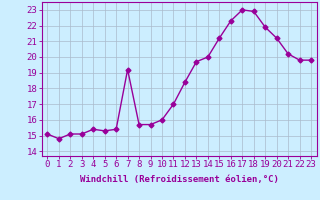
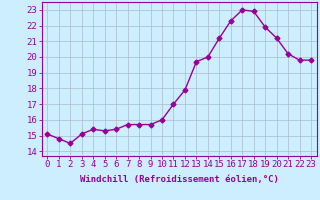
2: 15.1 -> 14.5
7: 19.2 -> 15.7
12: 18.4 -> 17.9
